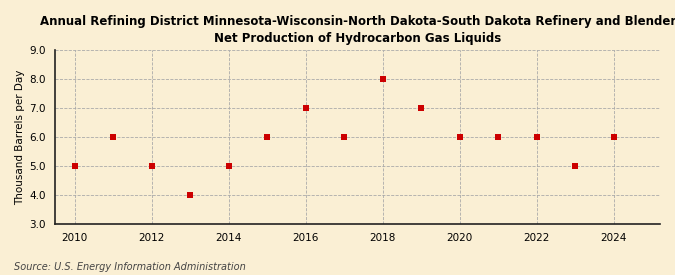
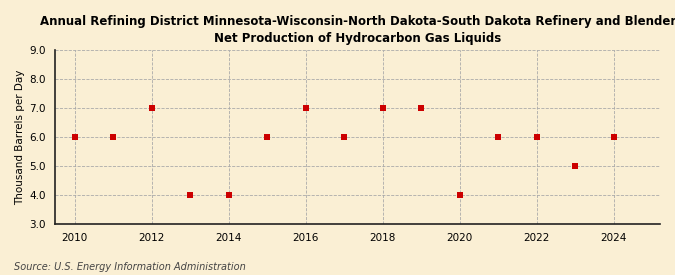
2010: 5 -> 6
2012: 5 -> 7
2014: 5 -> 4
2018: 8 -> 7
2020: 6 -> 4
